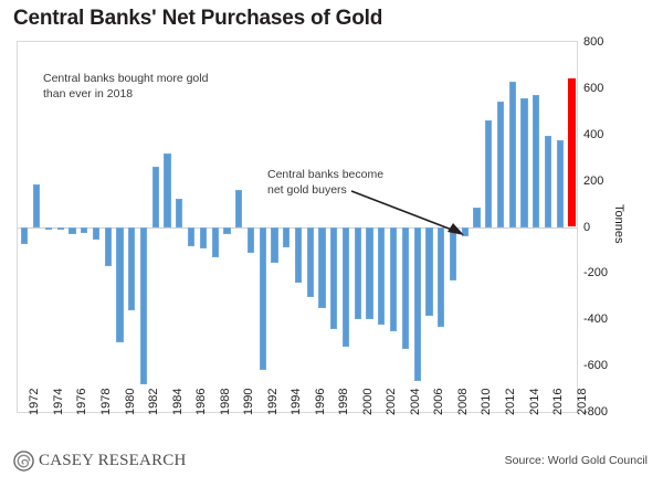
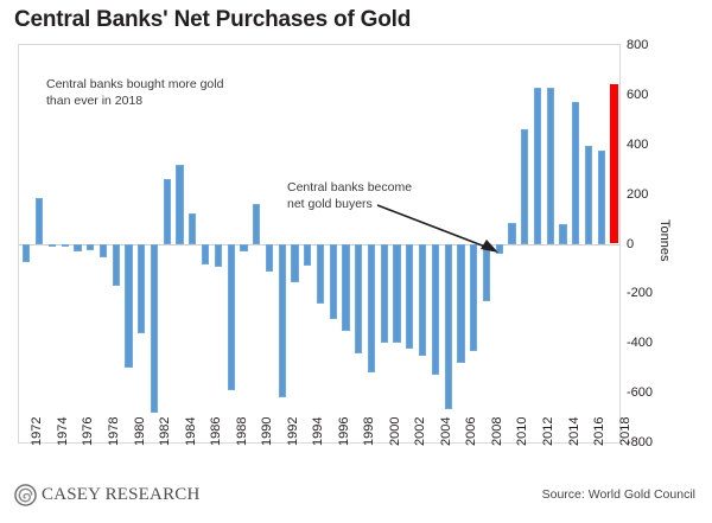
1988: -130 -> -590
2006: -380 -> -480
2012: 540 -> 630
2014: 560 -> 80
